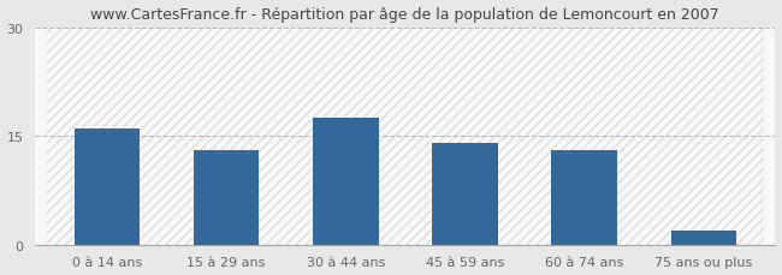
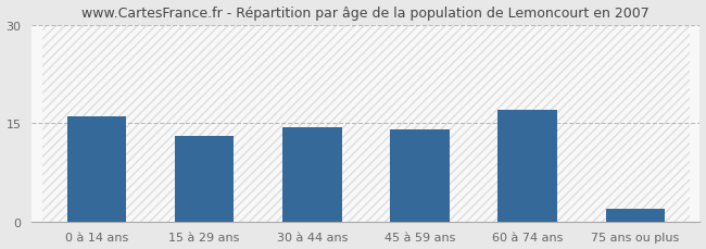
30 à 44 ans: 17.5 -> 14.4
60 à 74 ans: 13.0 -> 17.0
